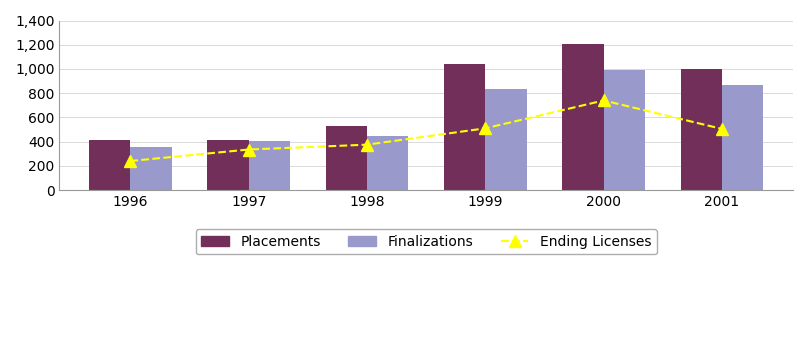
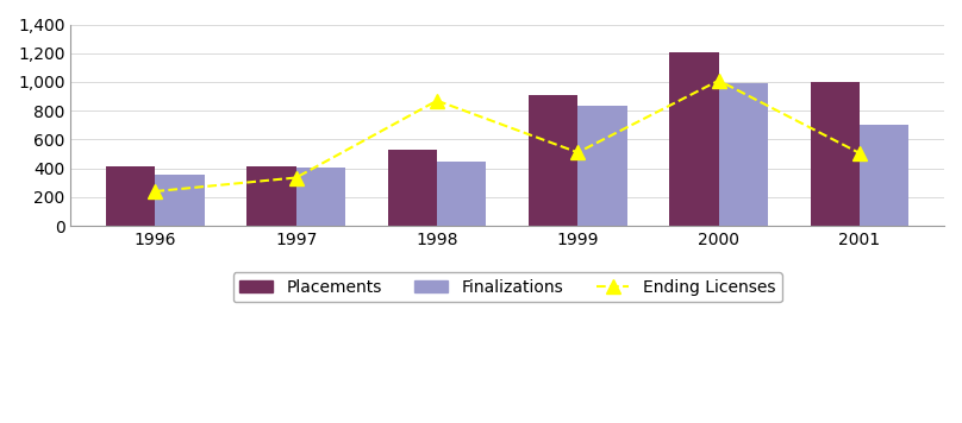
Ending Licenses/1998: 380 -> 870
Placements/1999: 1,040 -> 910
Ending Licenses/2000: 740 -> 1,010
Finalizations/2001: 860 -> 700
